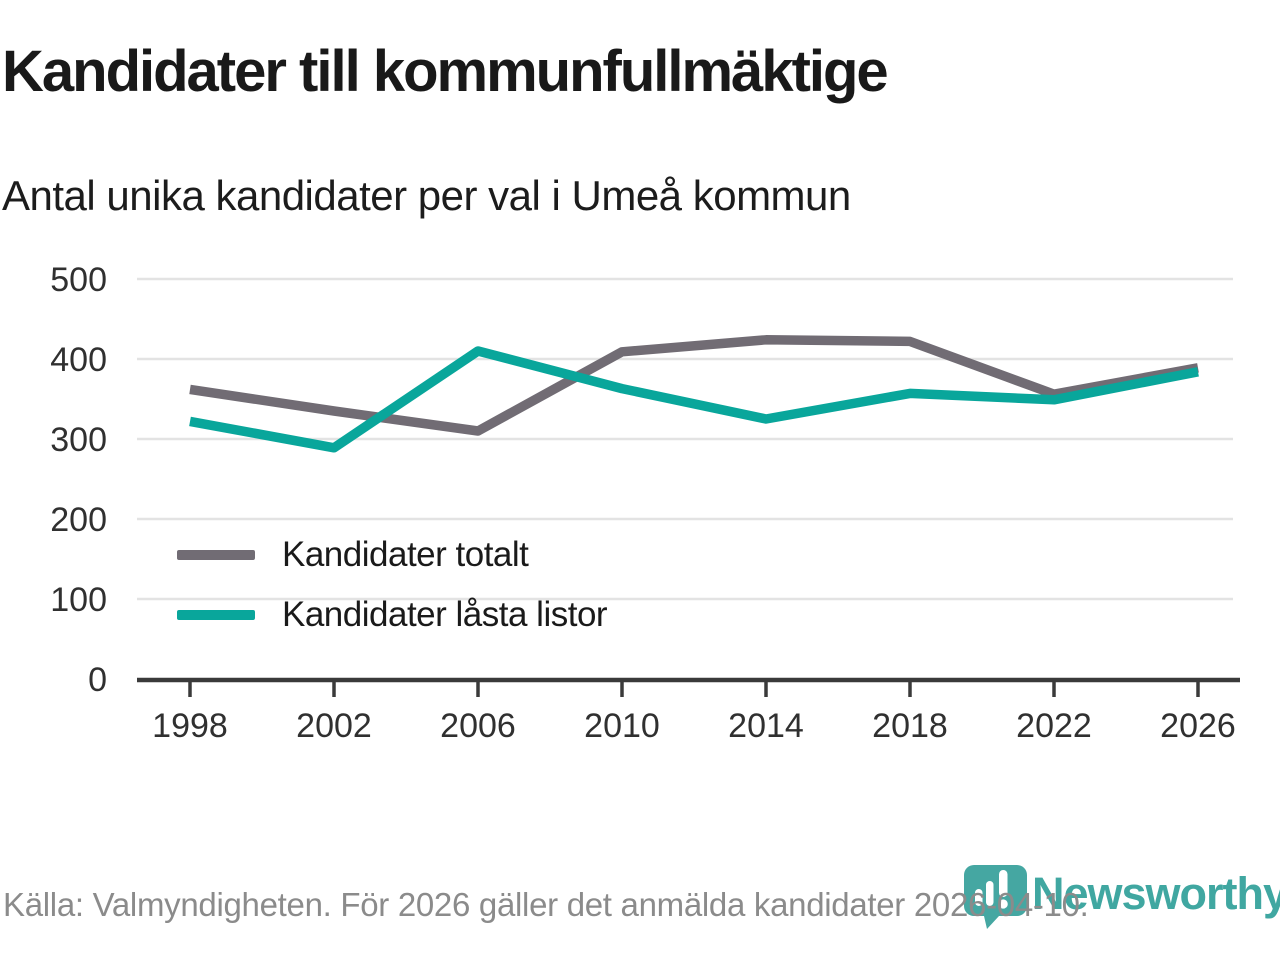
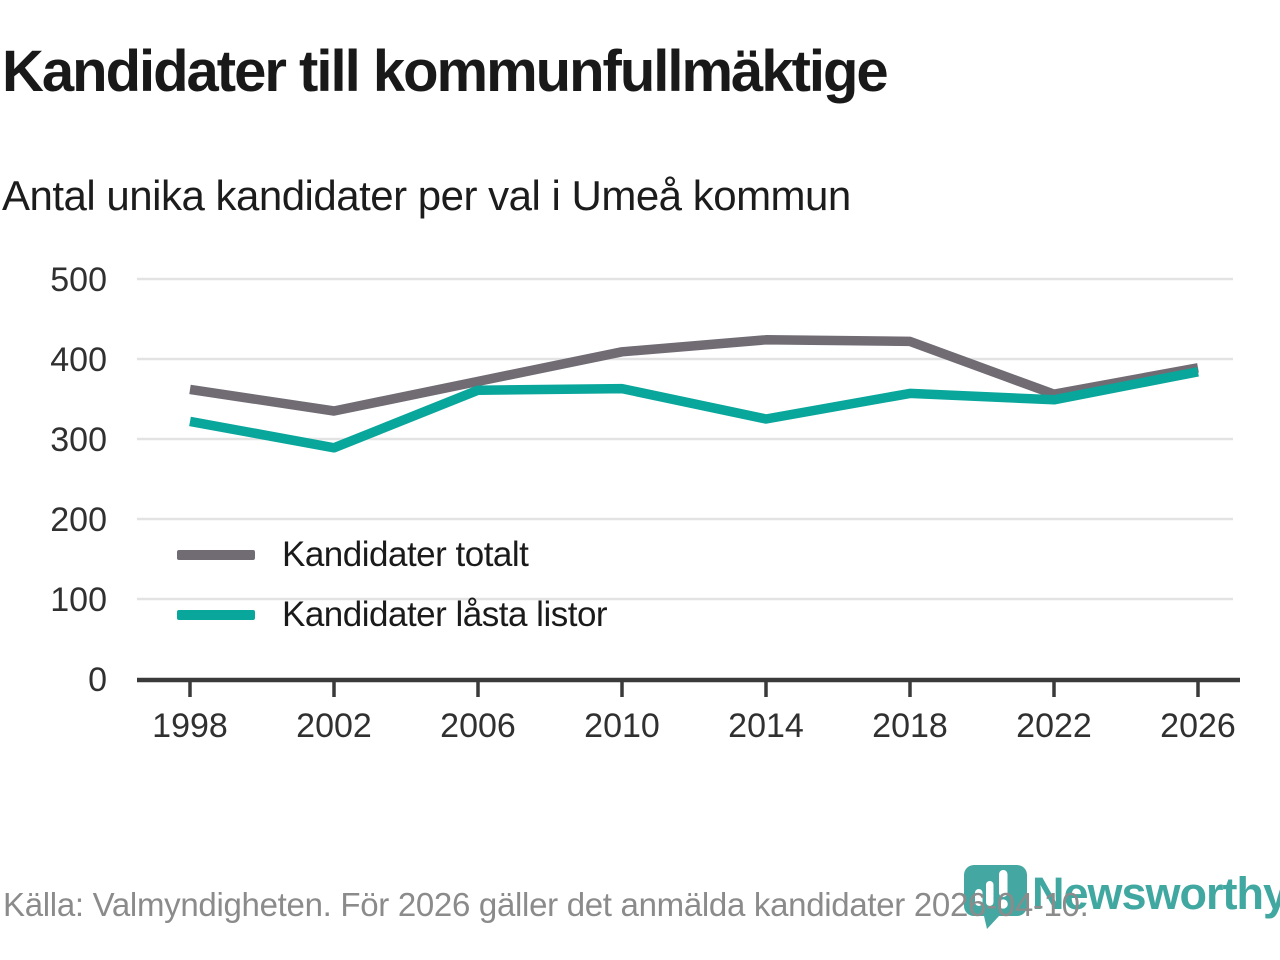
Kandidater totalt/2006: 310 -> 370
Kandidater låsta listor/2006: 410 -> 360
